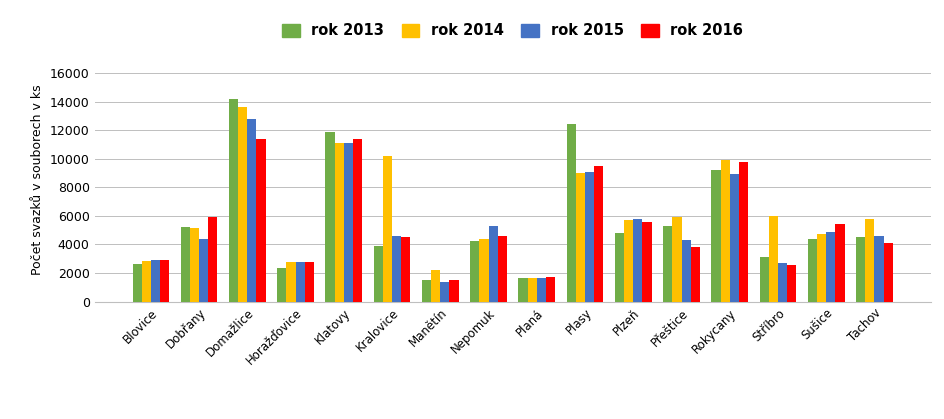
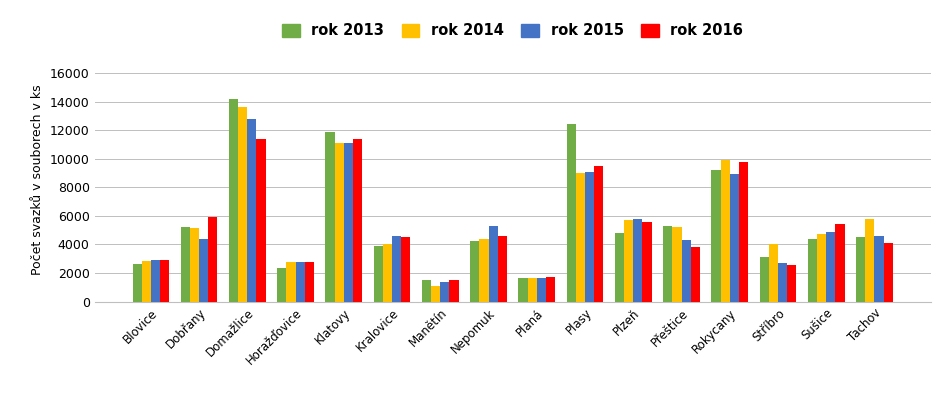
rok 2014/Kralovice: 10200 -> 4000
rok 2014/Manětín: 2200 -> 1100
rok 2014/Přeštice: 5900 -> 5200
rok 2014/Stříbro: 6000 -> 4000
